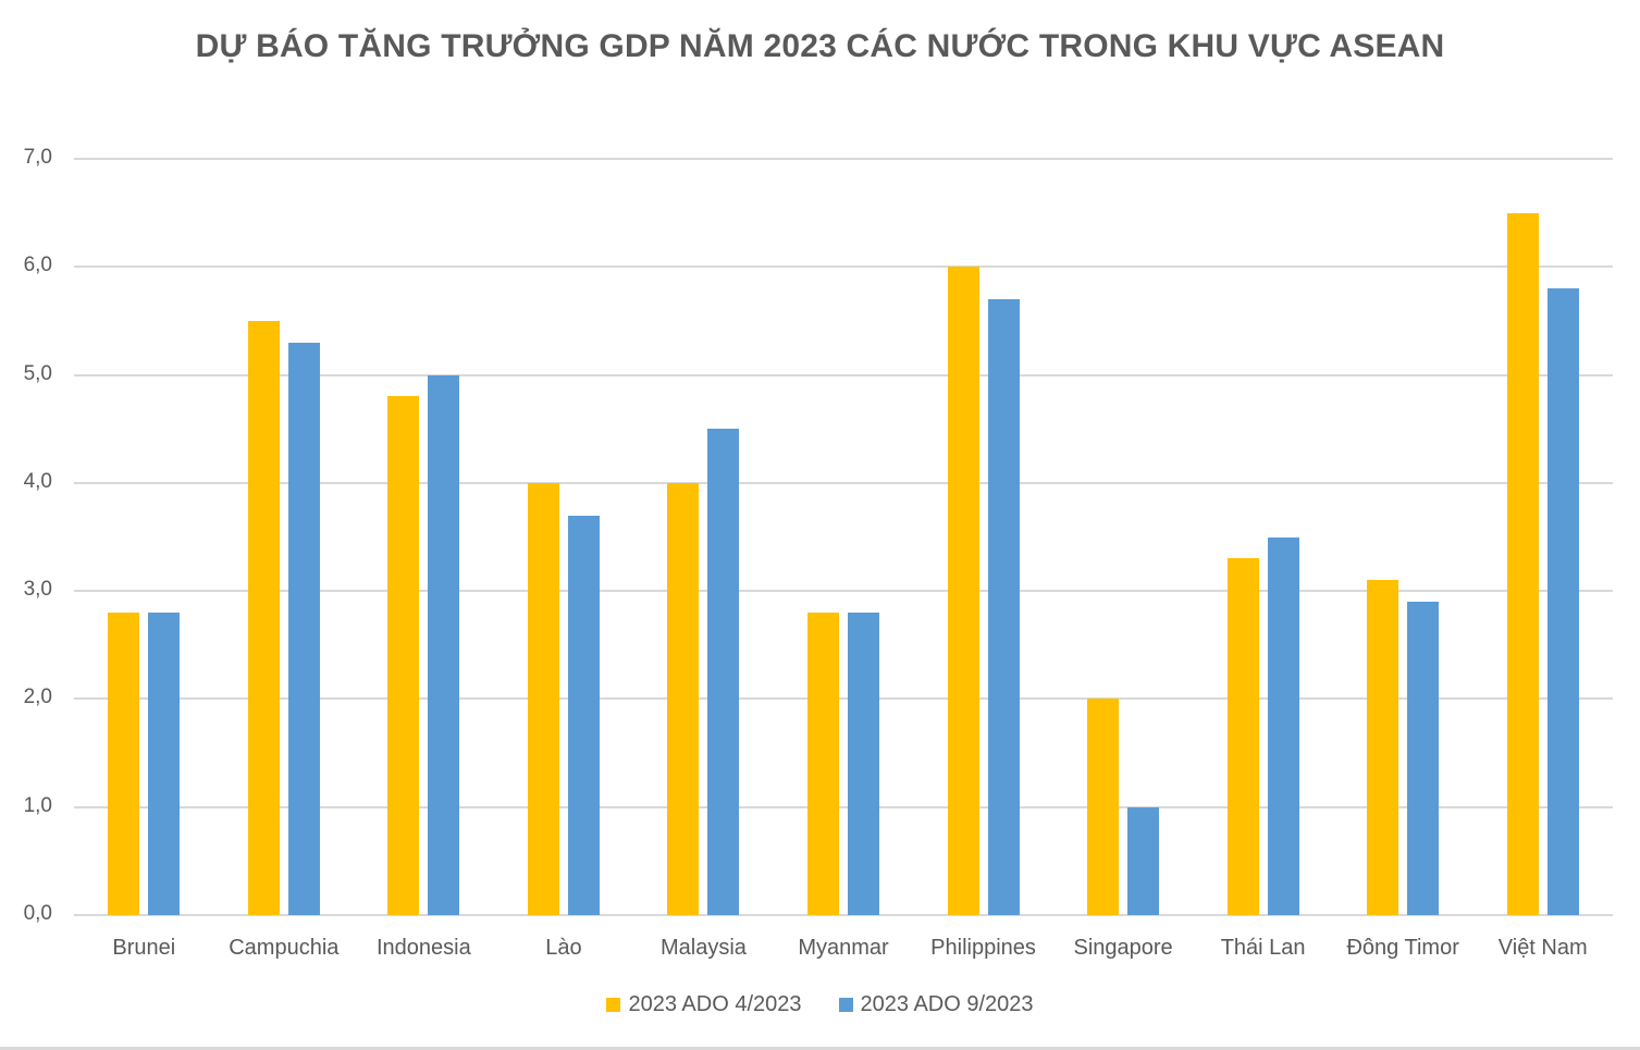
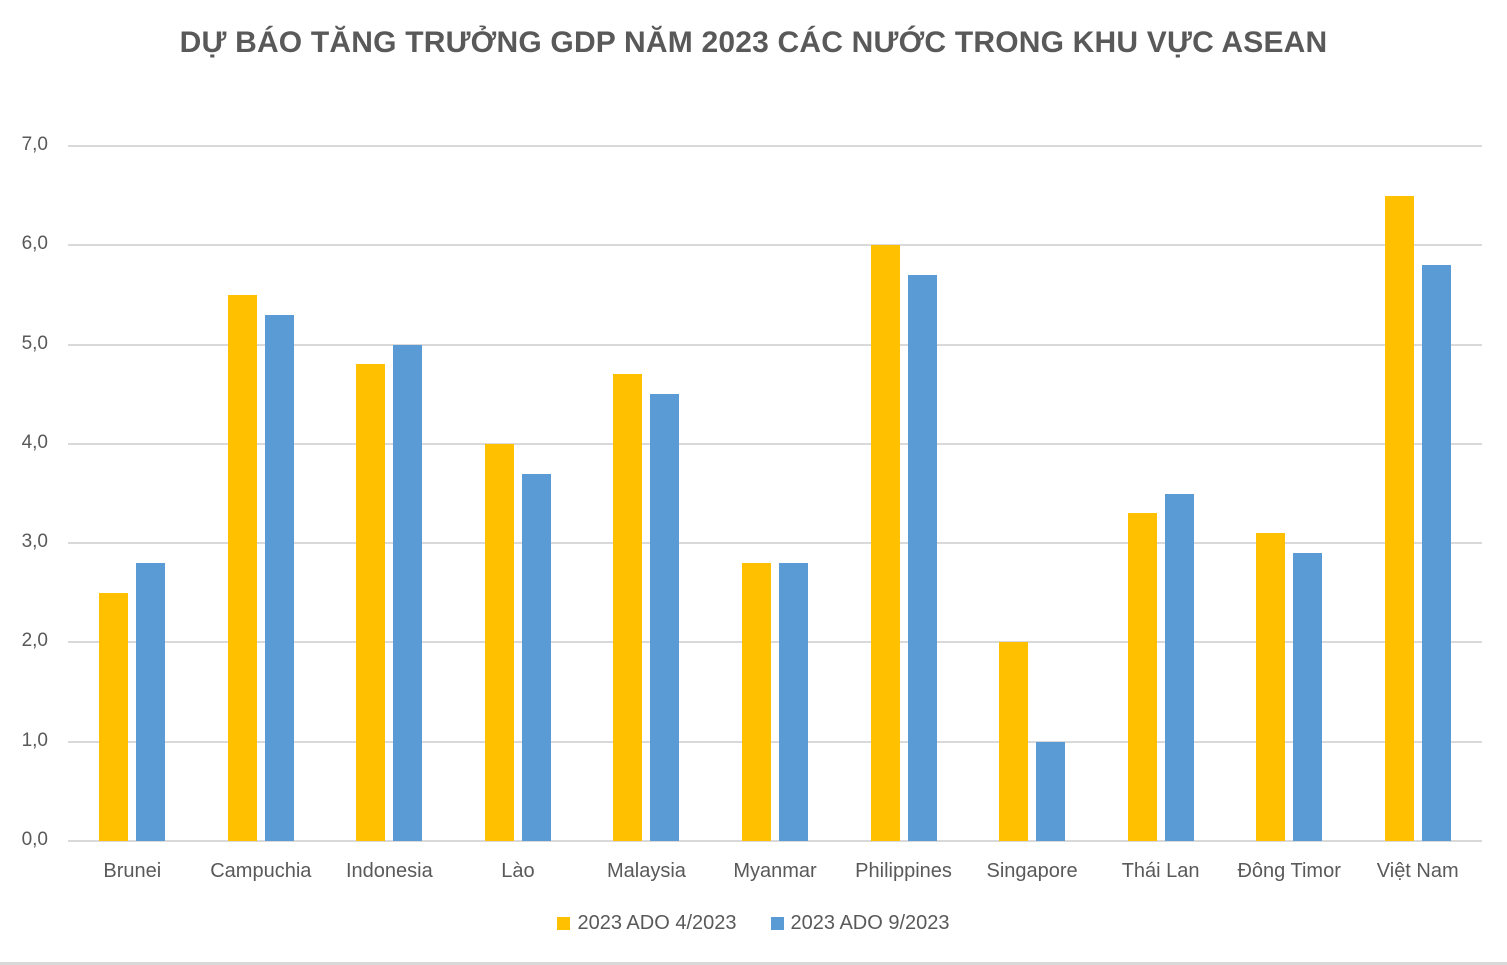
2023 ADO 4/2023/Brunei: 2,8 -> 2,5
2023 ADO 4/2023/Malaysia: 4,0 -> 4,7
